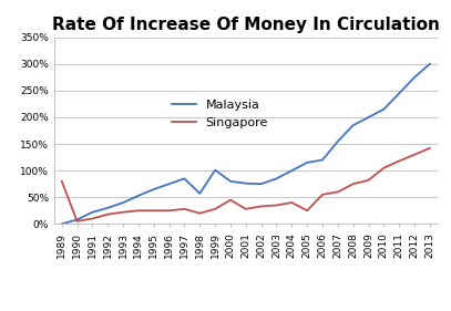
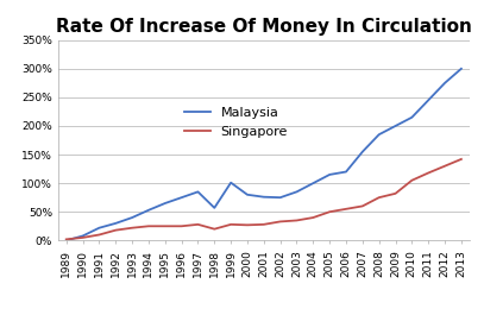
Singapore/1989: 80% -> 2%
Singapore/2000: 45% -> 27%
Singapore/2005: 25% -> 50%
